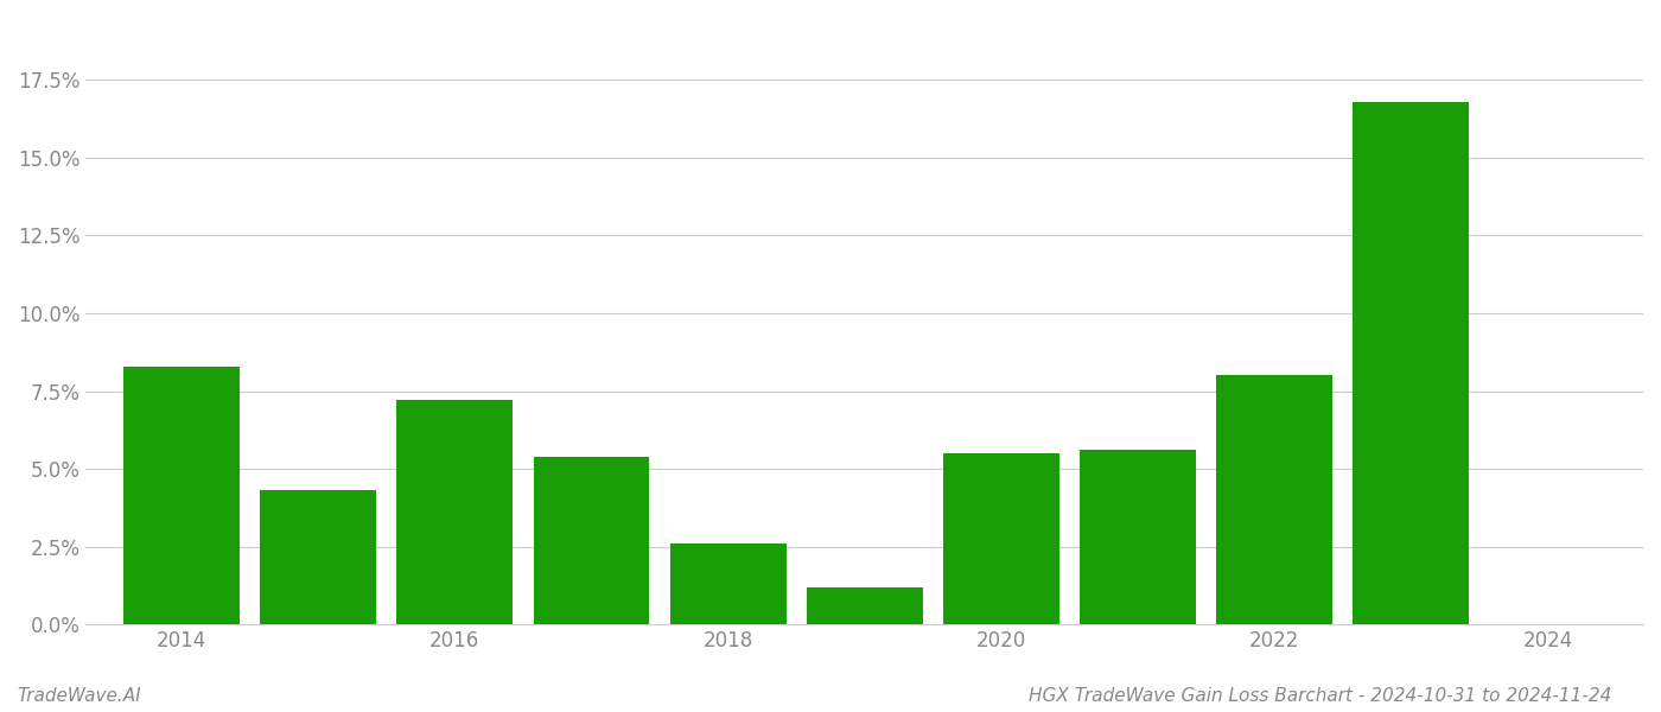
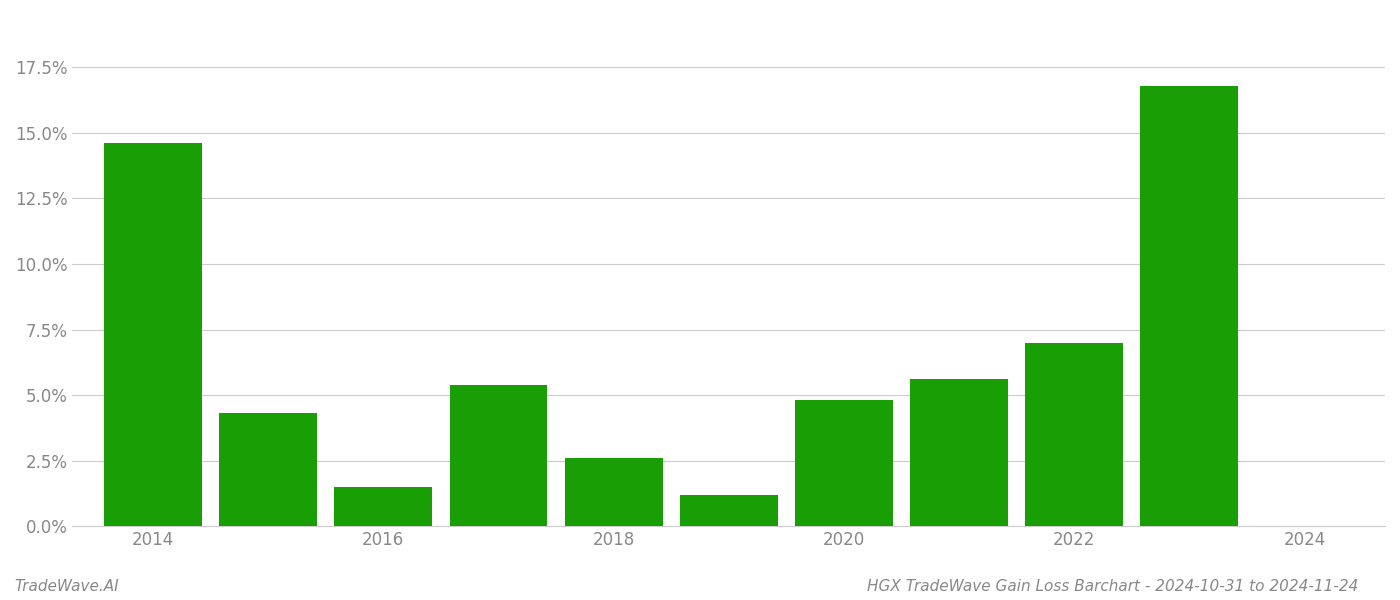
2014: 8.3% -> 14.6%
2016: 7.2% -> 1.5%
2020: 5.5% -> 4.8%
2022: 8.0% -> 7.0%
